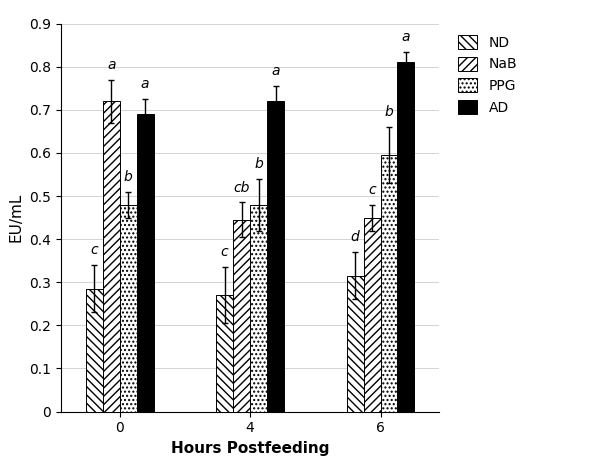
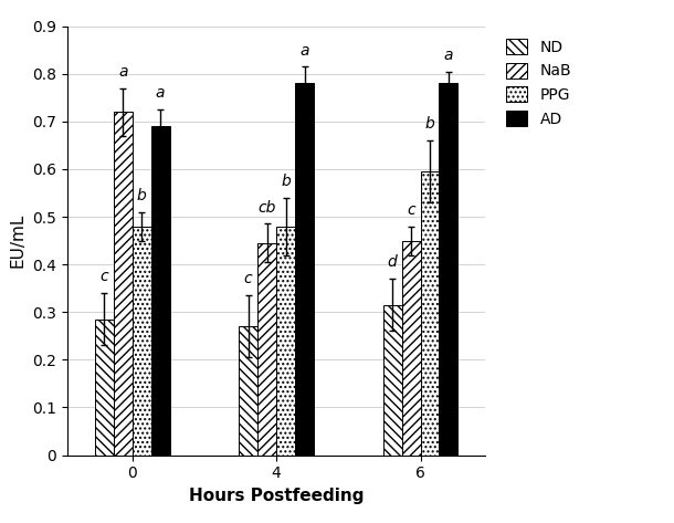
AD/4: 0.72 -> 0.78
AD/6: 0.81 -> 0.78
